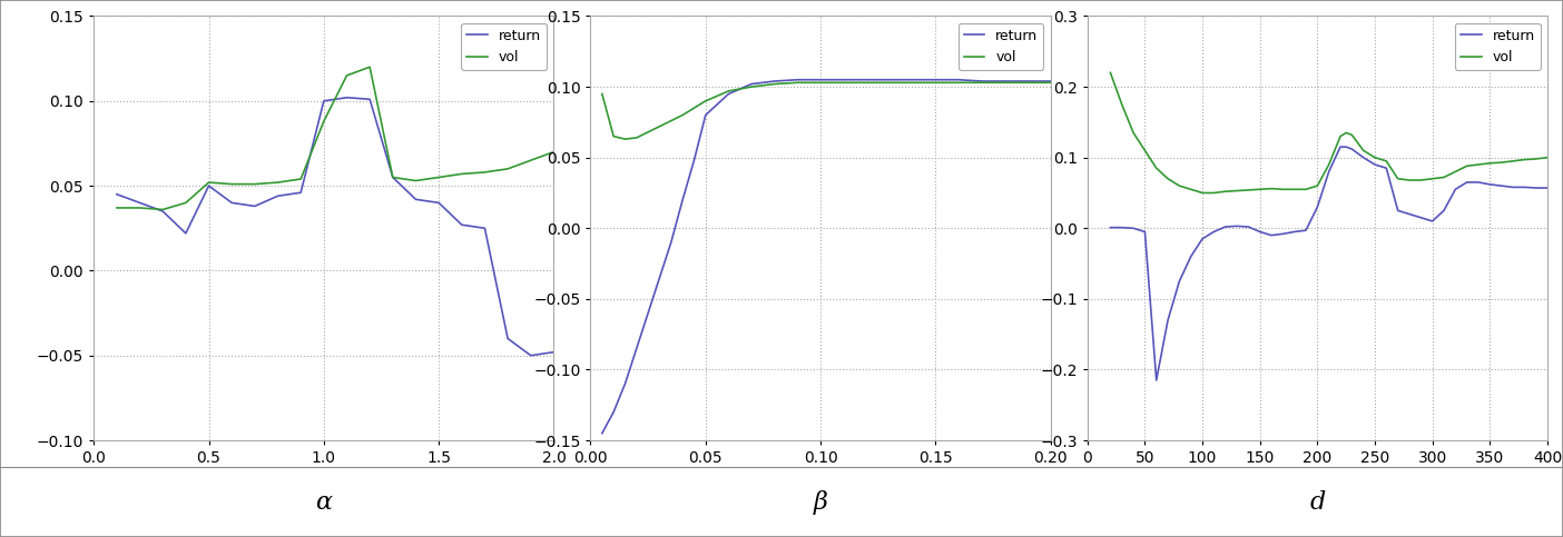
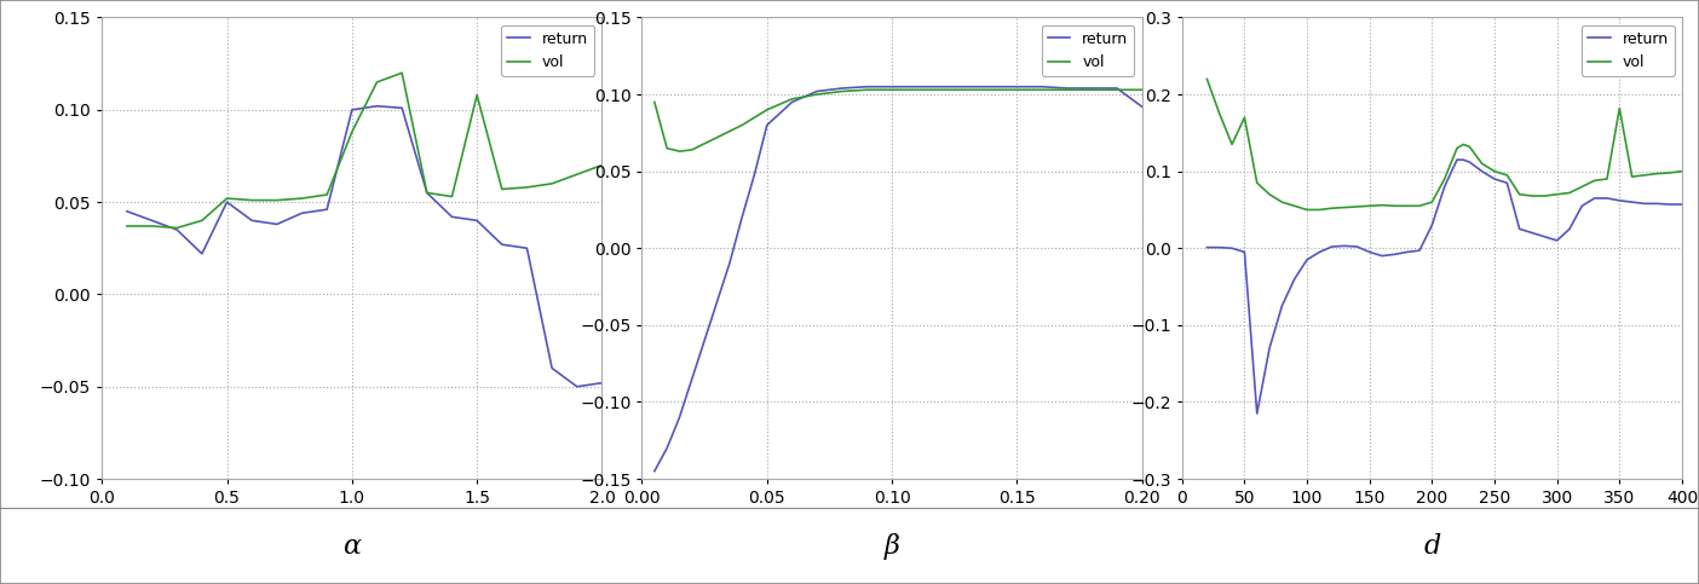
vol/1.5: 0.055 -> 0.108
return/0.20: 0.104 -> 0.092
vol/50: 0.110 -> 0.170
vol/350: 0.092 -> 0.182
